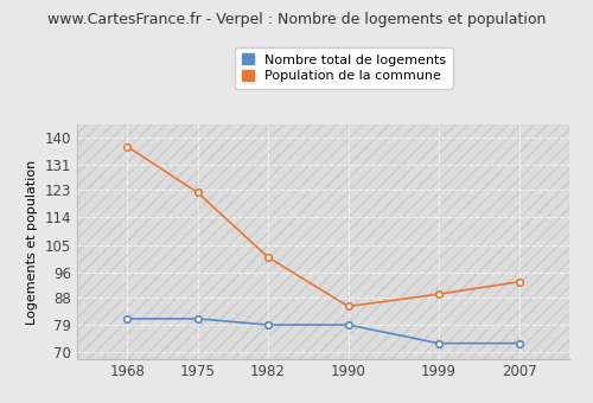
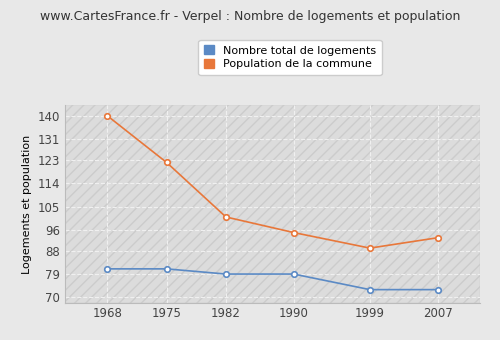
Population de la commune/1968: 137 -> 140
Population de la commune/1990: 85 -> 95
